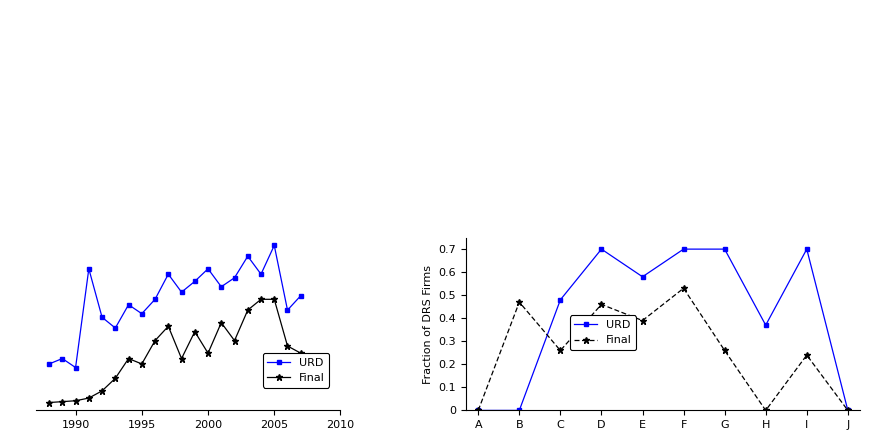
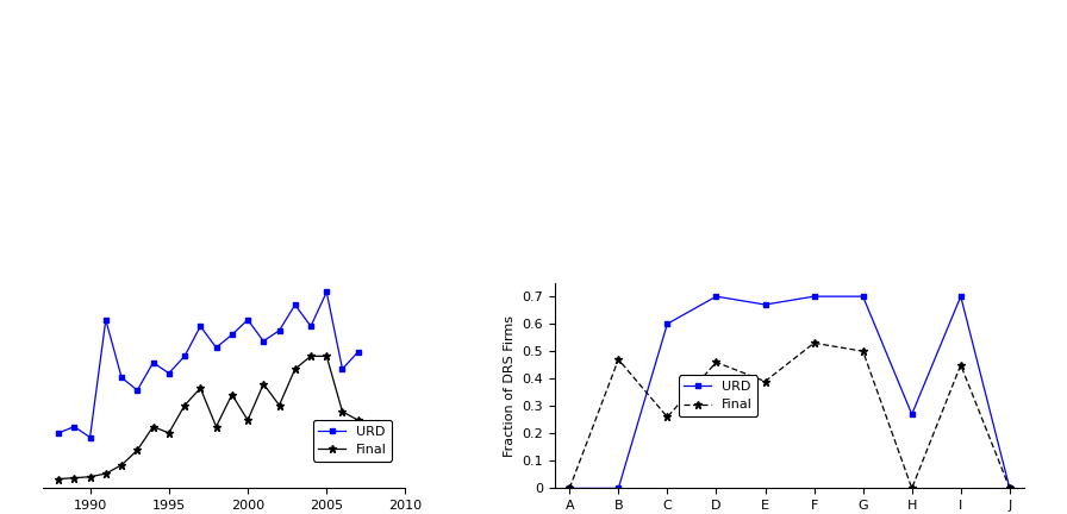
URD/C: 0.48 -> 0.60
URD/E: 0.58 -> 0.67
Final/G: 0.26 -> 0.50
URD/H: 0.37 -> 0.27
Final/I: 0.24 -> 0.45
